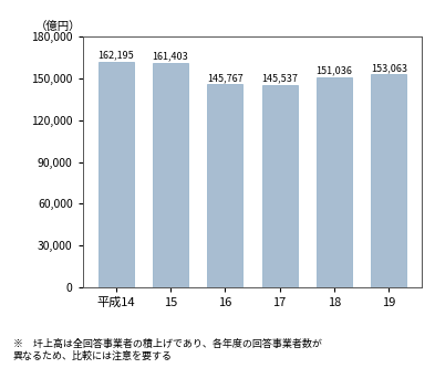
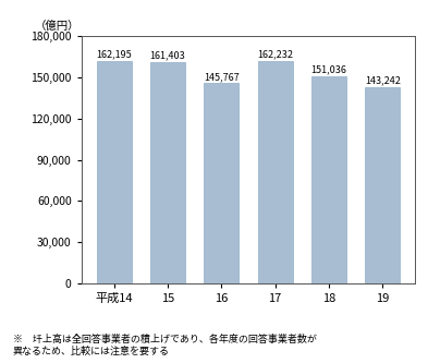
17: 145,537 -> 162,232
19: 153,063 -> 143,242
